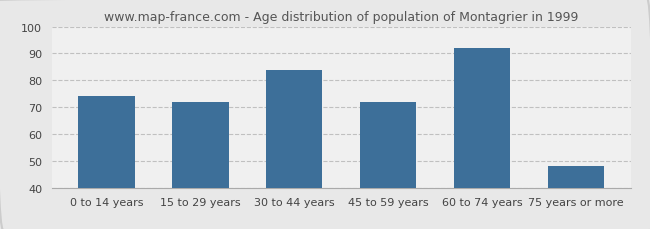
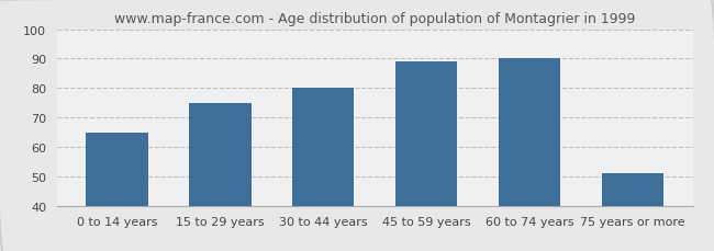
0 to 14 years: 74 -> 65
15 to 29 years: 72 -> 75
30 to 44 years: 84 -> 80
45 to 59 years: 72 -> 89
60 to 74 years: 92 -> 90
75 years or more: 48 -> 51
